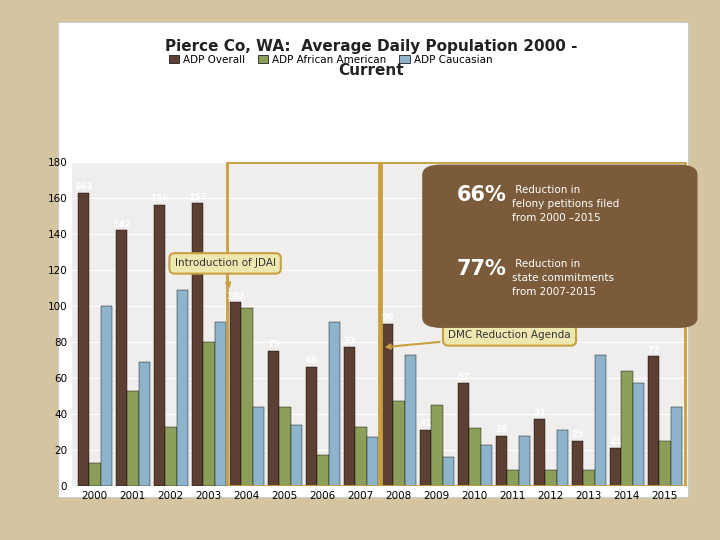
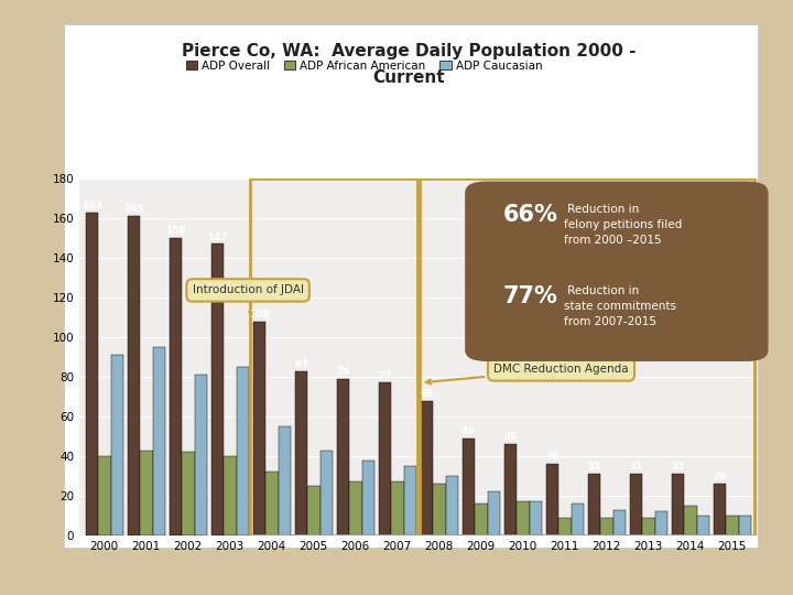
ADP African American/2000: 13 -> 40
ADP Caucasian/2000: 100 -> 91
ADP Overall/2001: 142 -> 161
ADP African American/2001: 53 -> 43
ADP Caucasian/2001: 69 -> 95
ADP Overall/2002: 156 -> 150
ADP African American/2002: 33 -> 42
ADP Caucasian/2002: 109 -> 81
ADP Overall/2003: 157 -> 147
ADP African American/2003: 80 -> 40
ADP Caucasian/2003: 91 -> 85
ADP Overall/2004: 102 -> 108
ADP African American/2004: 99 -> 32
ADP Caucasian/2004: 44 -> 55
ADP Overall/2005: 75 -> 83
ADP African American/2005: 44 -> 25
ADP Caucasian/2005: 34 -> 43
ADP Overall/2006: 66 -> 79
ADP African American/2006: 17 -> 27
ADP Caucasian/2006: 91 -> 38
ADP African American/2007: 33 -> 27
ADP Caucasian/2007: 27 -> 35
ADP Overall/2008: 90 -> 68
ADP African American/2008: 47 -> 26
ADP Caucasian/2008: 73 -> 30
ADP Overall/2009: 31 -> 49
ADP African American/2009: 45 -> 16
ADP Caucasian/2009: 16 -> 22
ADP Overall/2010: 57 -> 46
ADP African American/2010: 32 -> 17
ADP Caucasian/2010: 23 -> 17
ADP Overall/2011: 28 -> 36
ADP Caucasian/2011: 28 -> 16
ADP Overall/2012: 37 -> 31
ADP Caucasian/2012: 31 -> 13
ADP Overall/2013: 25 -> 31
ADP Caucasian/2013: 73 -> 12
ADP Overall/2014: 21 -> 31
ADP African American/2014: 64 -> 15
ADP Caucasian/2014: 57 -> 10
ADP Overall/2015: 72 -> 26
ADP African American/2015: 25 -> 10
ADP Caucasian/2015: 44 -> 10
